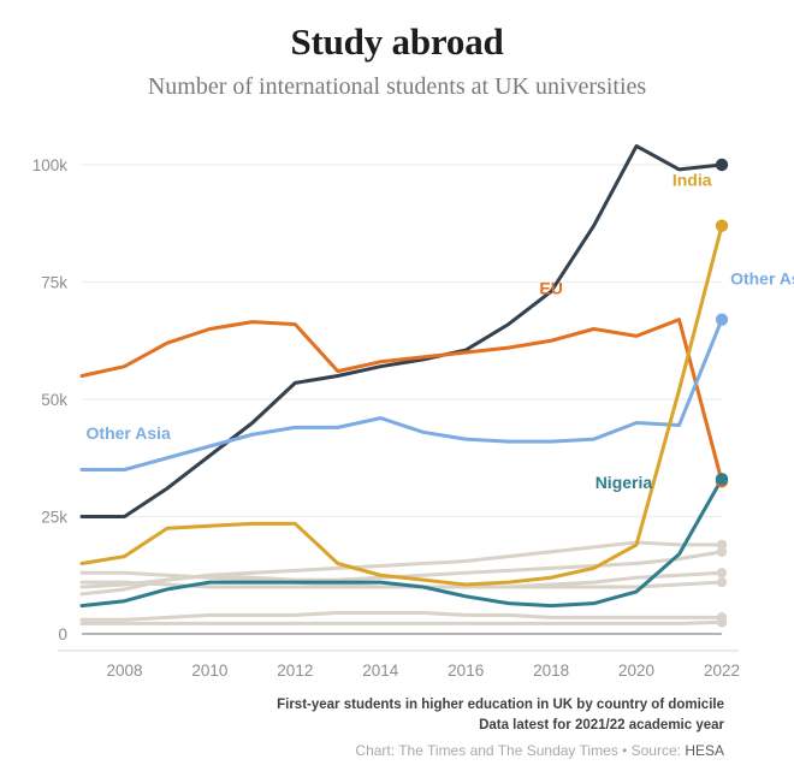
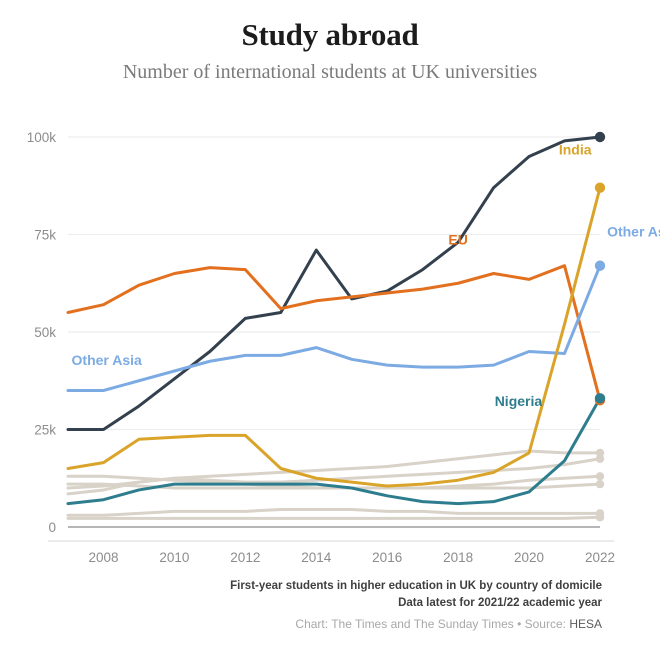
China/2014: 57k -> 71k
China/2020: 104k -> 95k
